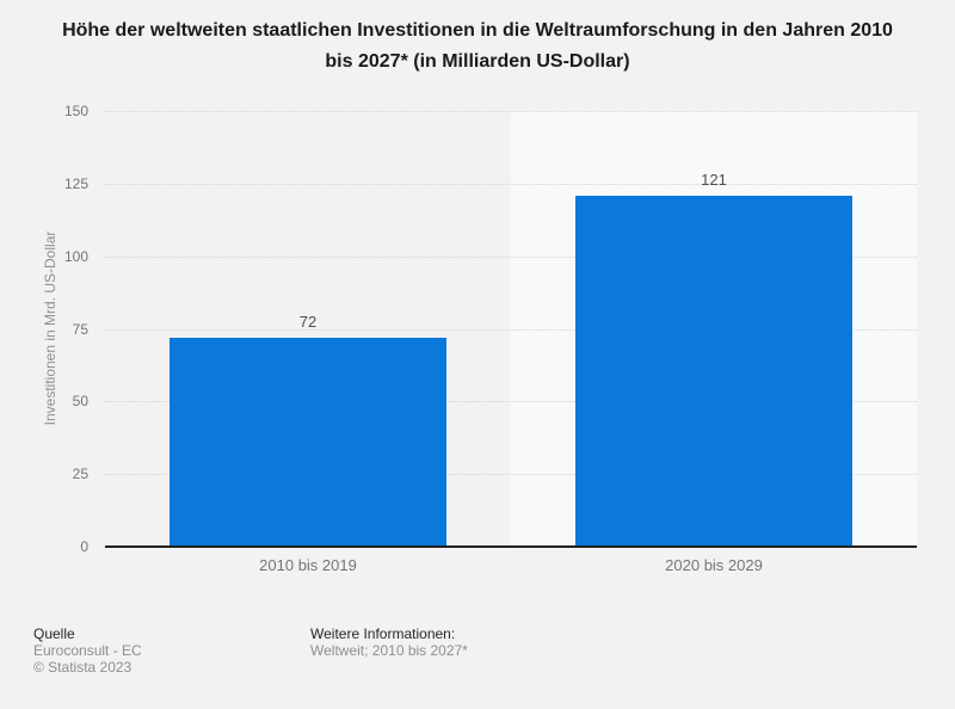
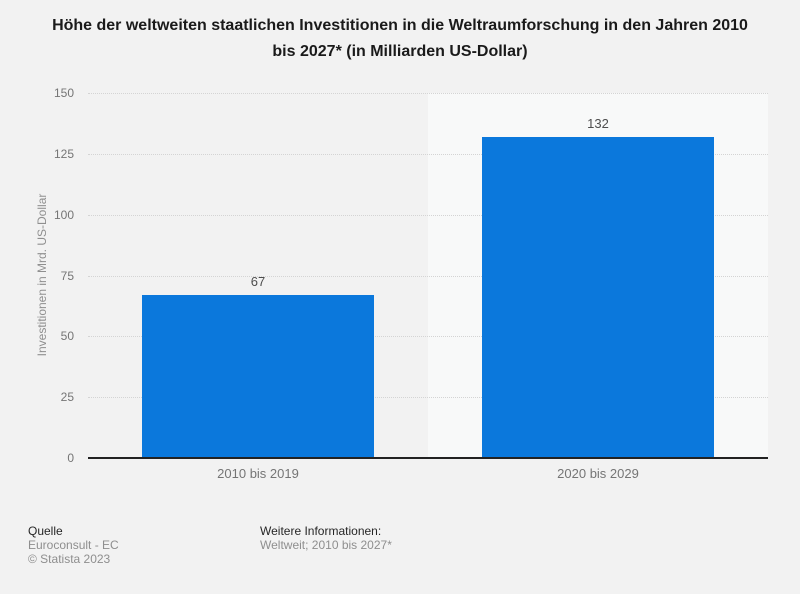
2010 bis 2019: 72 -> 67
2020 bis 2029: 121 -> 132
